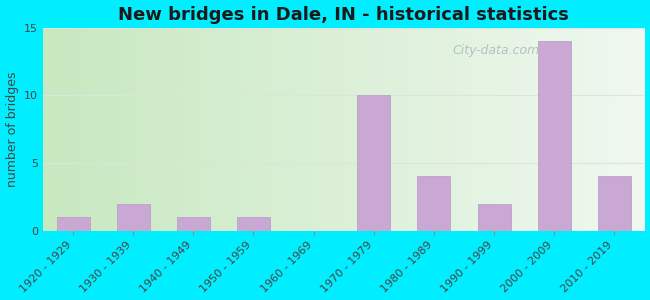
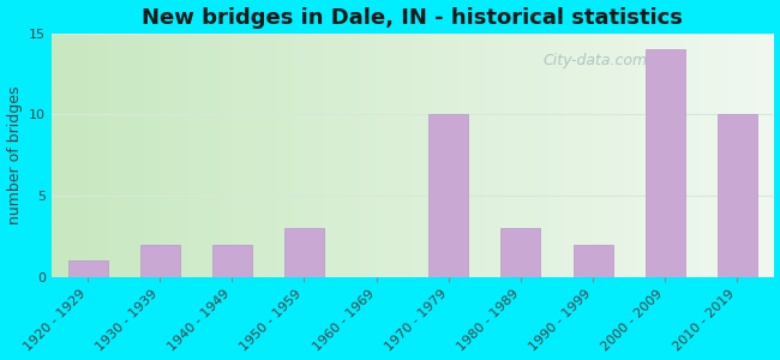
1940 - 1949: 1 -> 2
1950 - 1959: 1 -> 3
1980 - 1989: 4 -> 3
2010 - 2019: 4 -> 10
